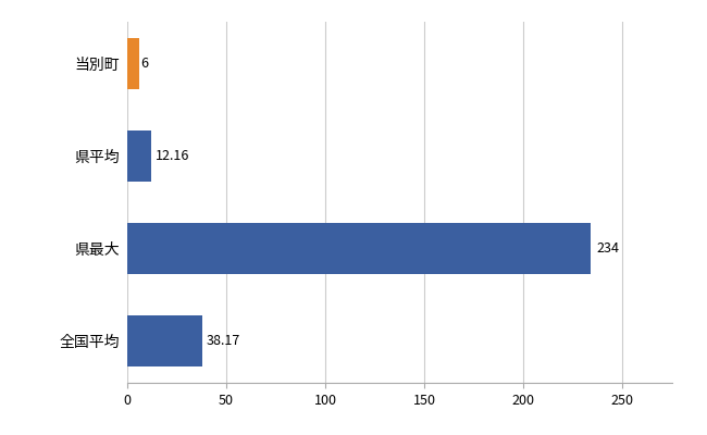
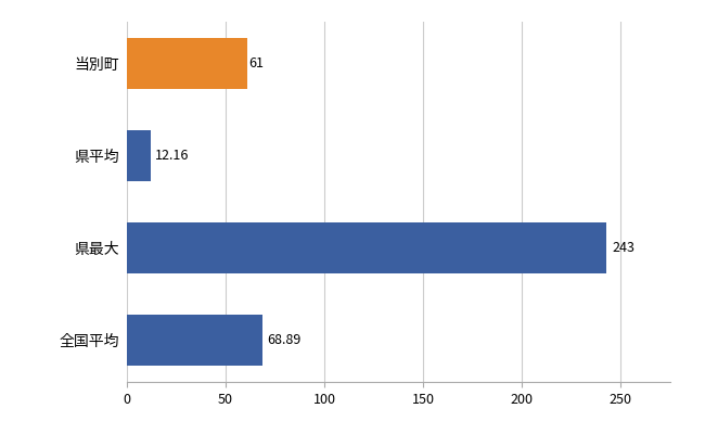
当別町: 6 -> 61
県最大: 234 -> 243
全国平均: 38.17 -> 68.89
